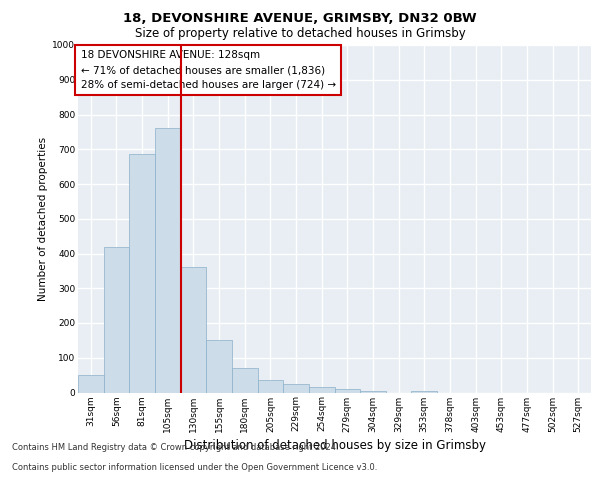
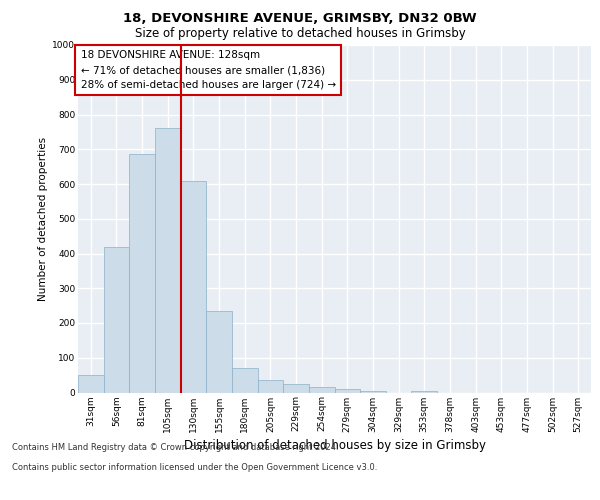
130sqm: 360 -> 610
155sqm: 150 -> 235
